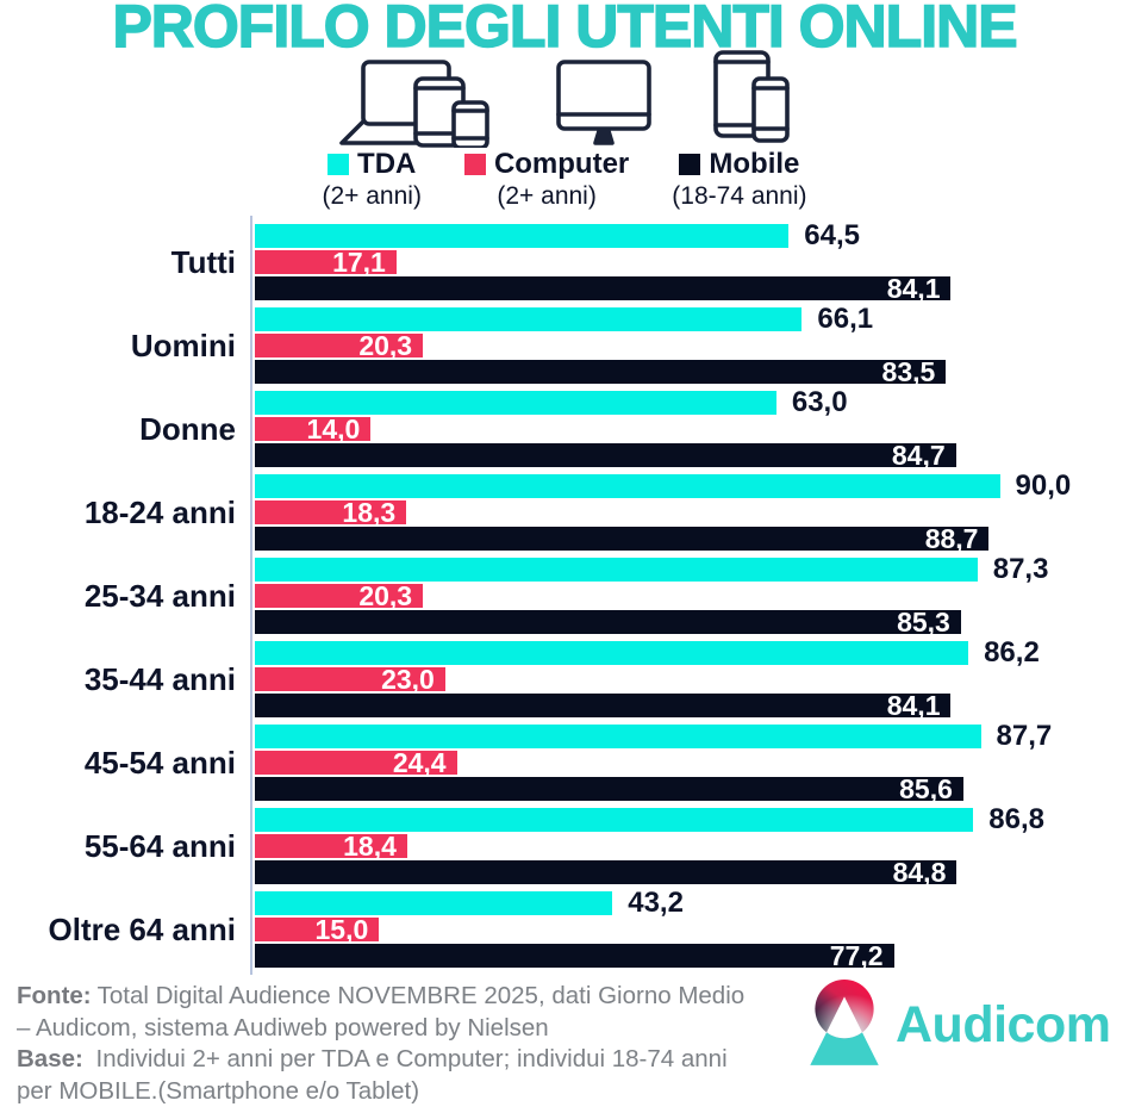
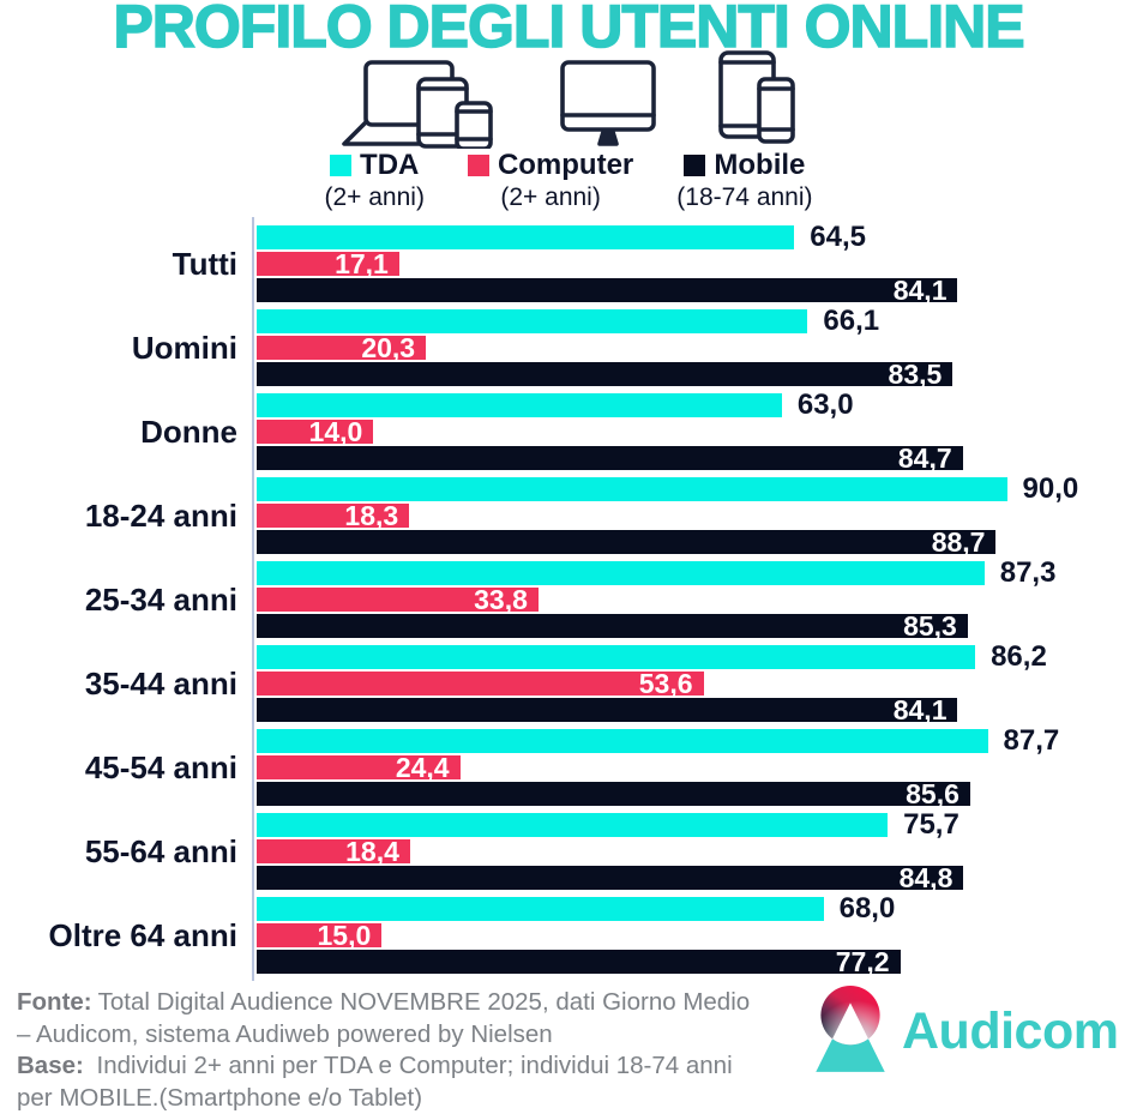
Computer/25-34 anni: 20,3 -> 33,8
Computer/35-44 anni: 23,0 -> 53,6
TDA/55-64 anni: 86,8 -> 75,7
TDA/Oltre 64 anni: 43,2 -> 68,0
